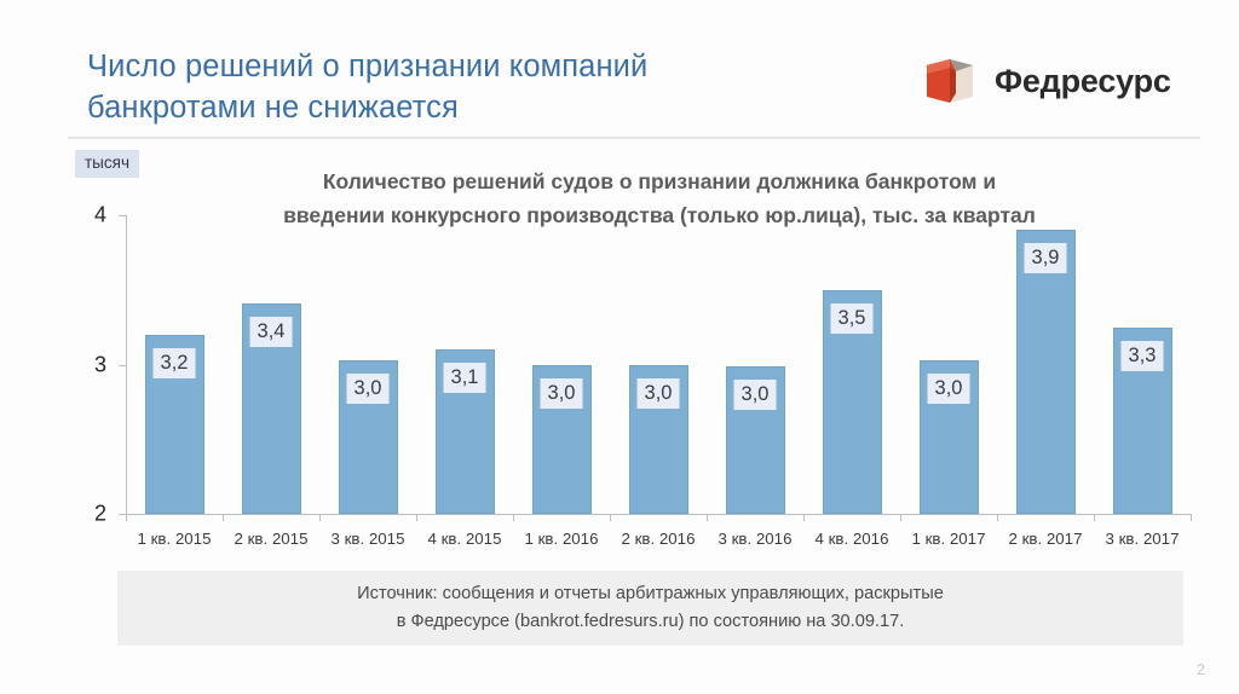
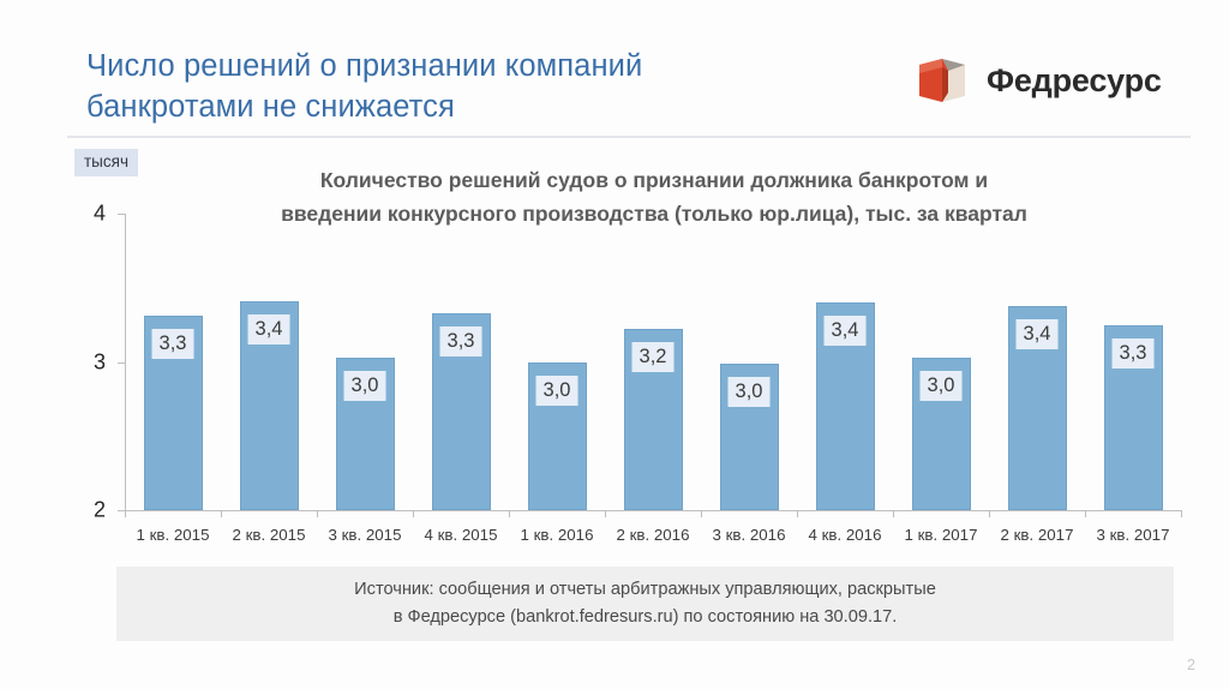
1 кв. 2015: 3,2 -> 3,3
4 кв. 2015: 3,1 -> 3,3
2 кв. 2016: 3,0 -> 3,2
4 кв. 2016: 3,5 -> 3,4
2 кв. 2017: 3,9 -> 3,4
